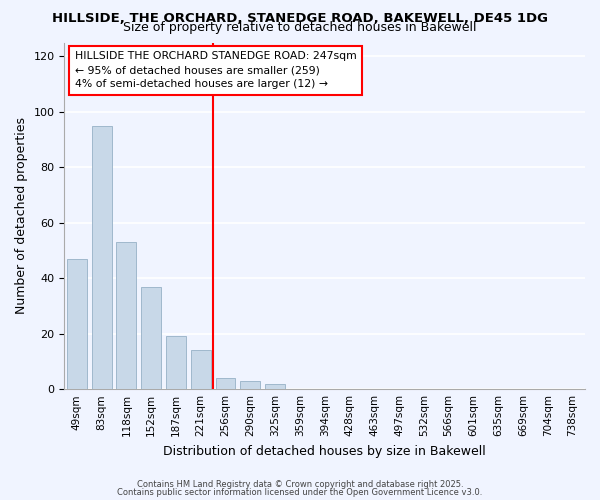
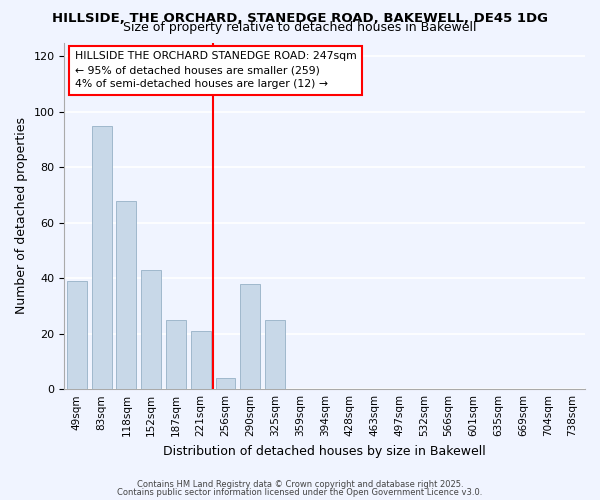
49sqm: 47 -> 39
118sqm: 53 -> 68
152sqm: 37 -> 43
187sqm: 19 -> 25
221sqm: 14 -> 21
290sqm: 3 -> 38
325sqm: 2 -> 25
